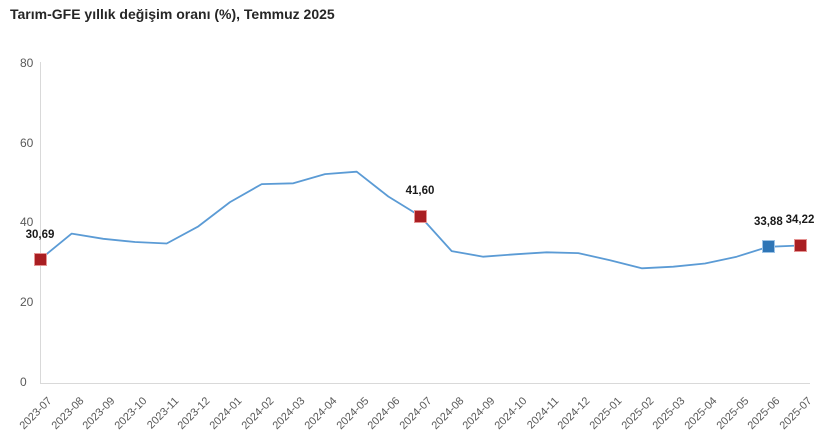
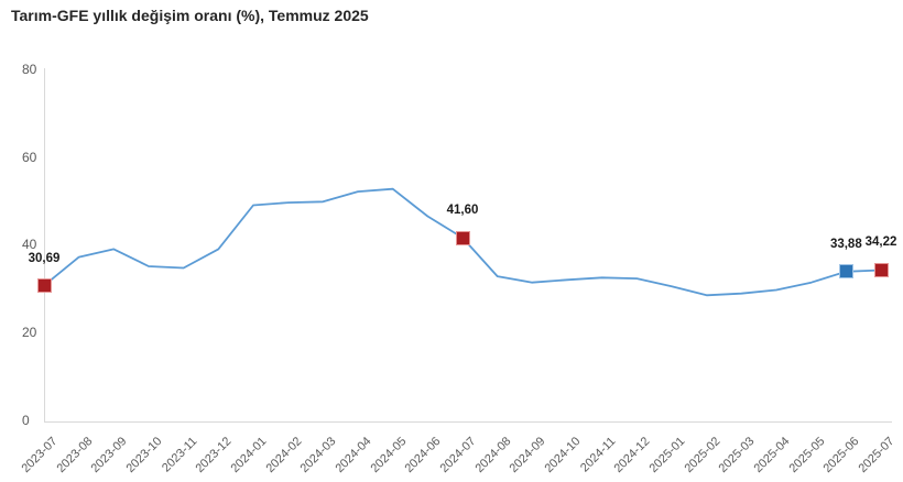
2023-09: 36 -> 39
2024-01: 45 -> 49
